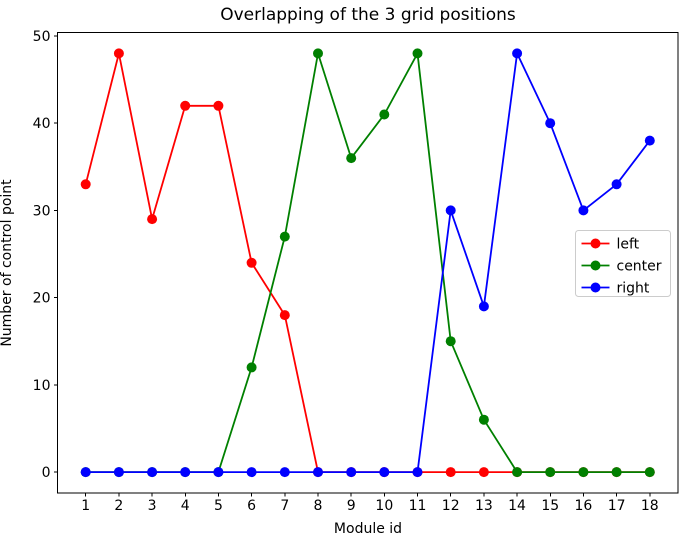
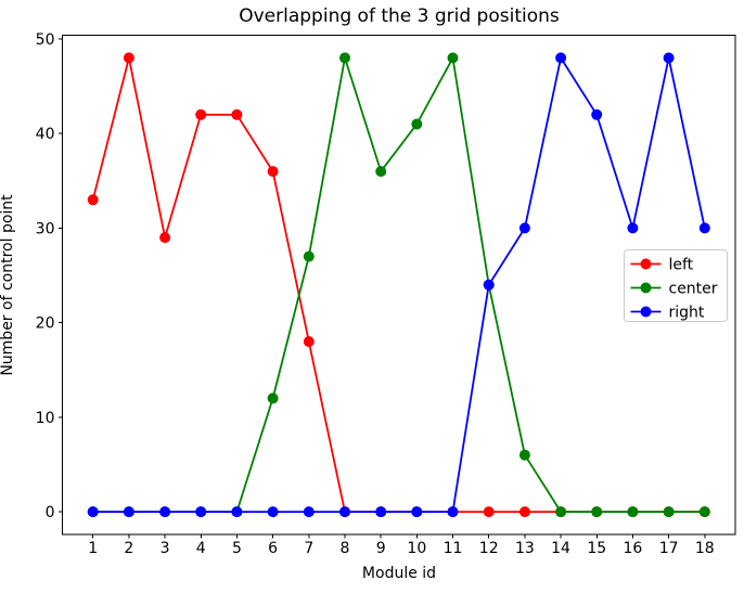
left/6: 24 -> 36
center/12: 15 -> 24
right/12: 30 -> 24
right/13: 19 -> 30
right/15: 40 -> 42
right/17: 33 -> 48
right/18: 38 -> 30
